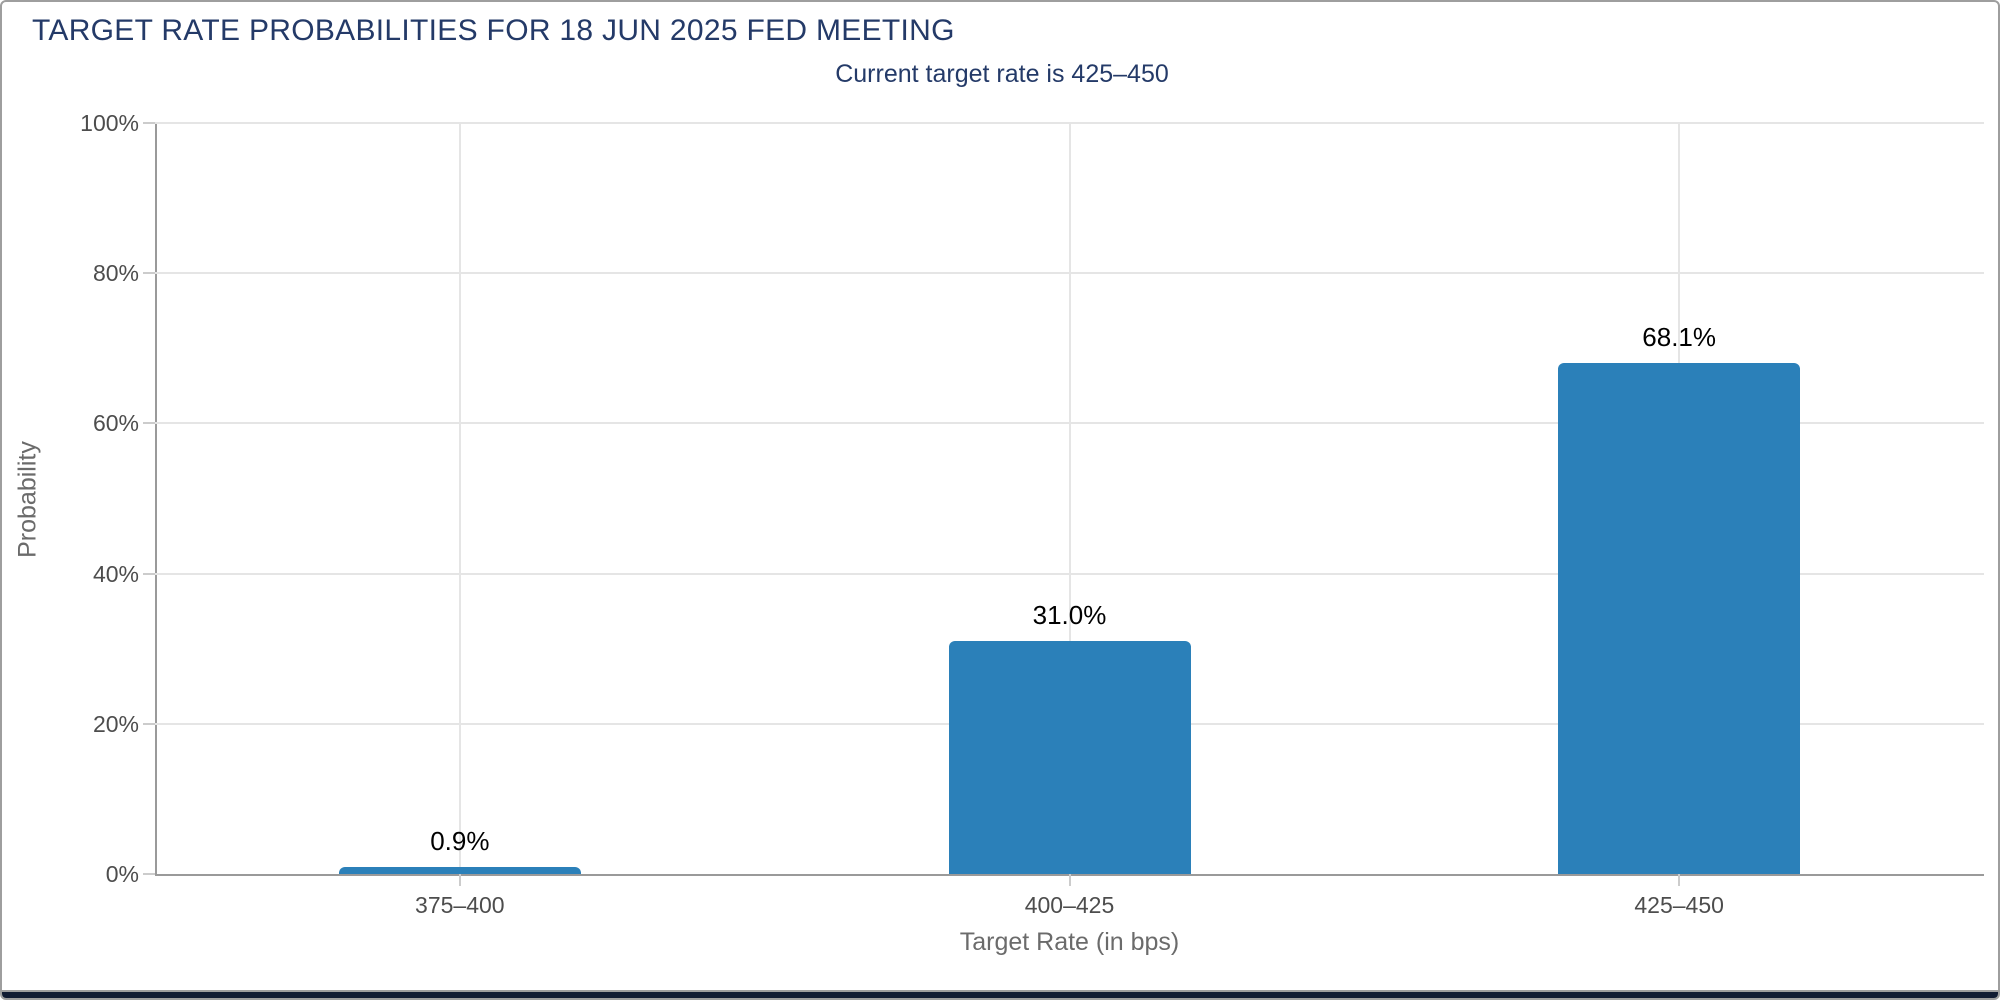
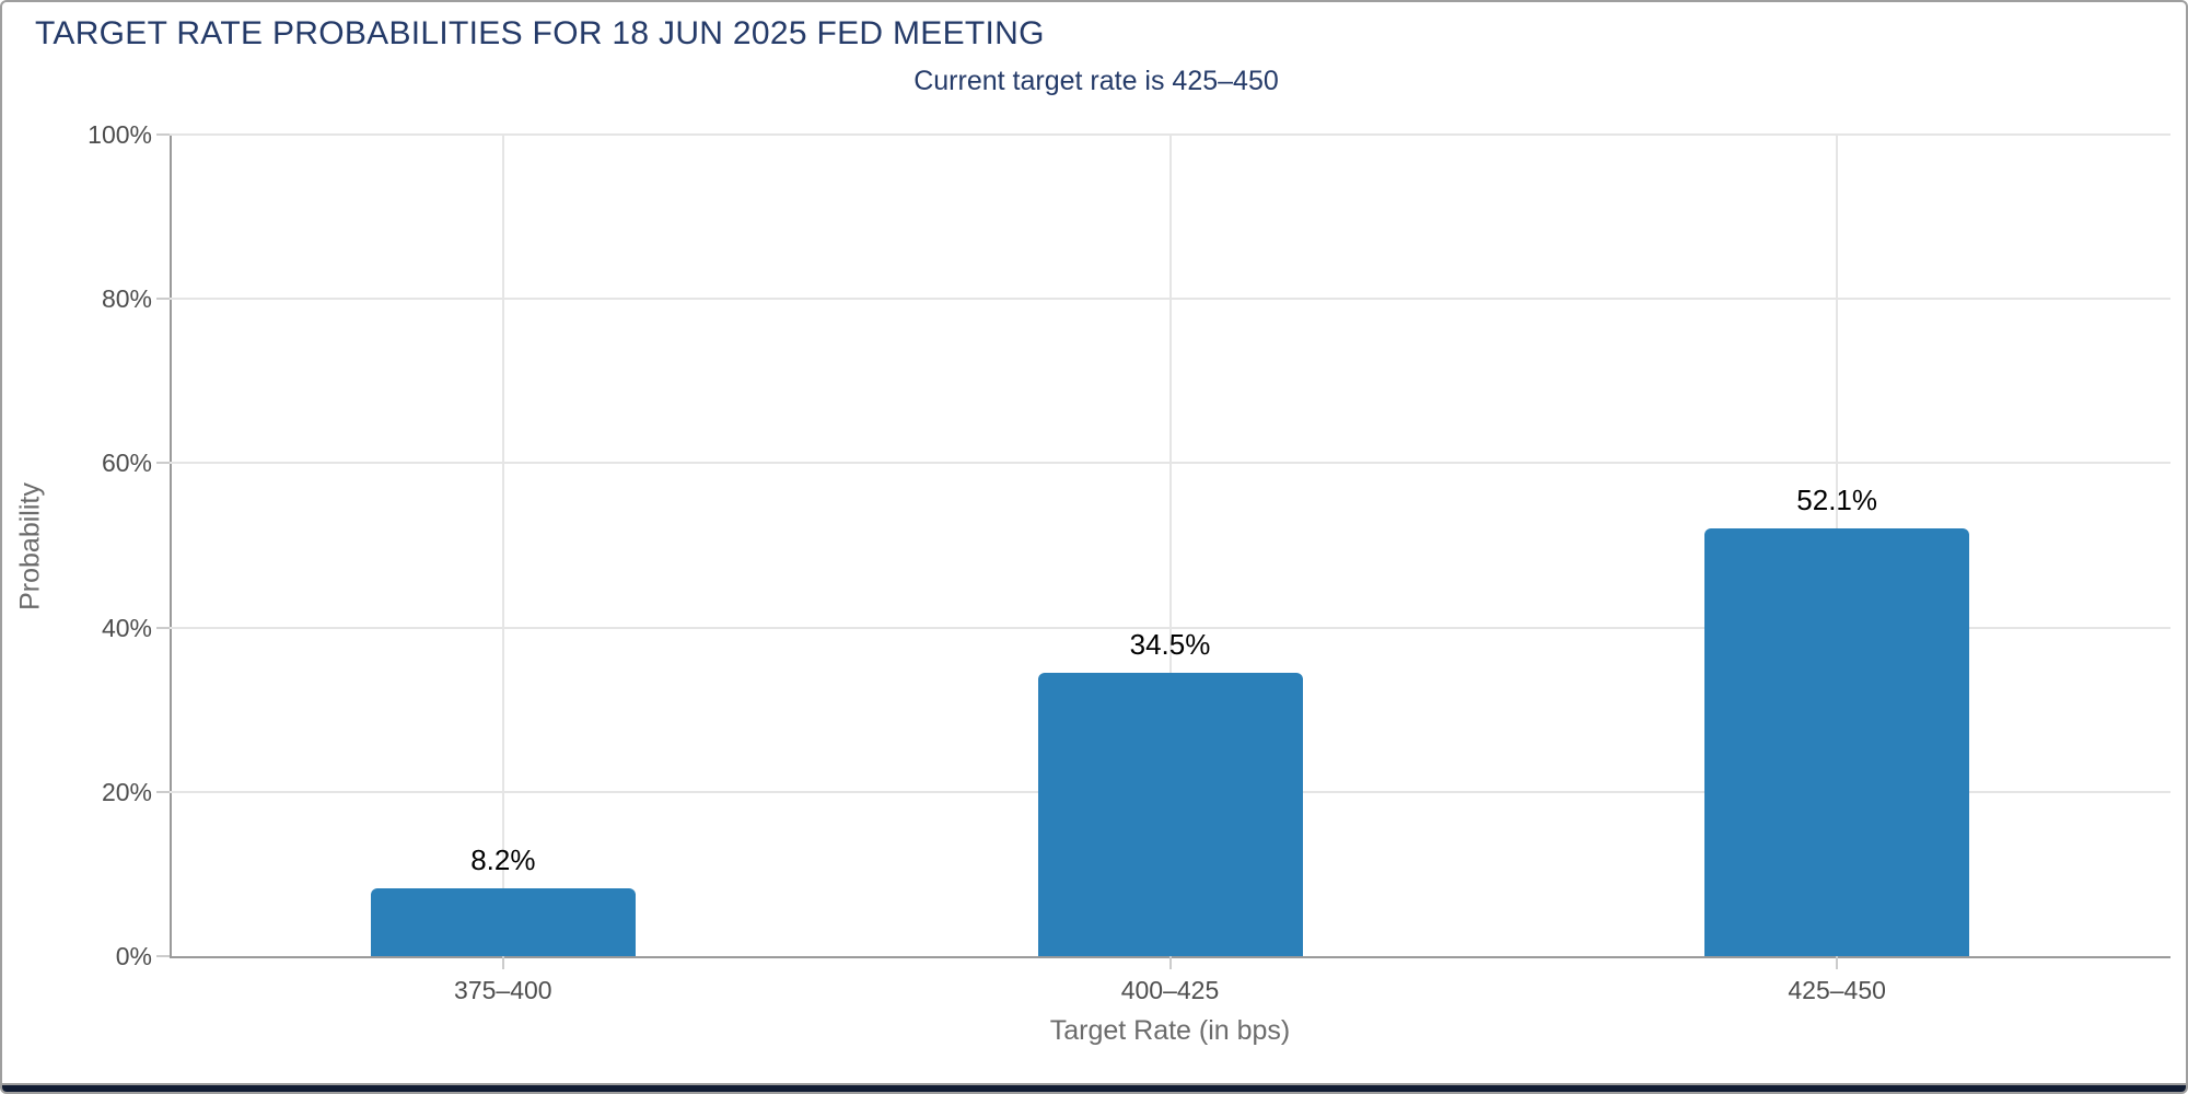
375–400: 0.9% -> 8.2%
400–425: 31.0% -> 34.5%
425–450: 68.1% -> 52.1%
